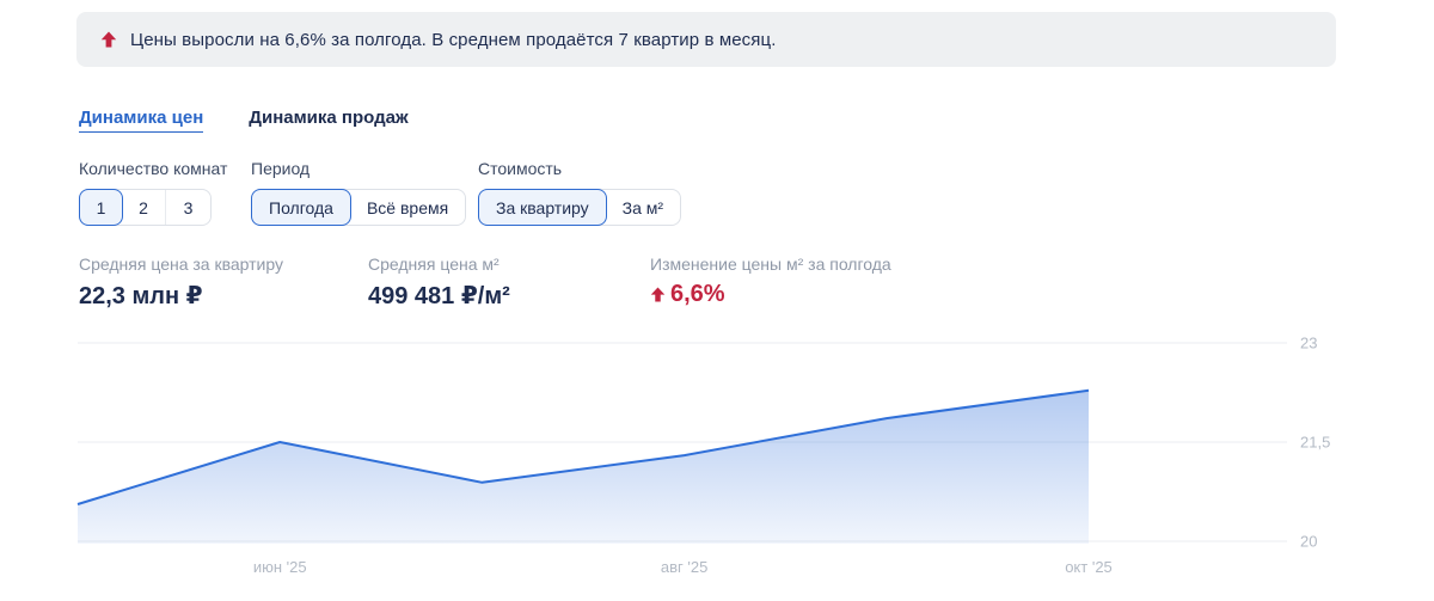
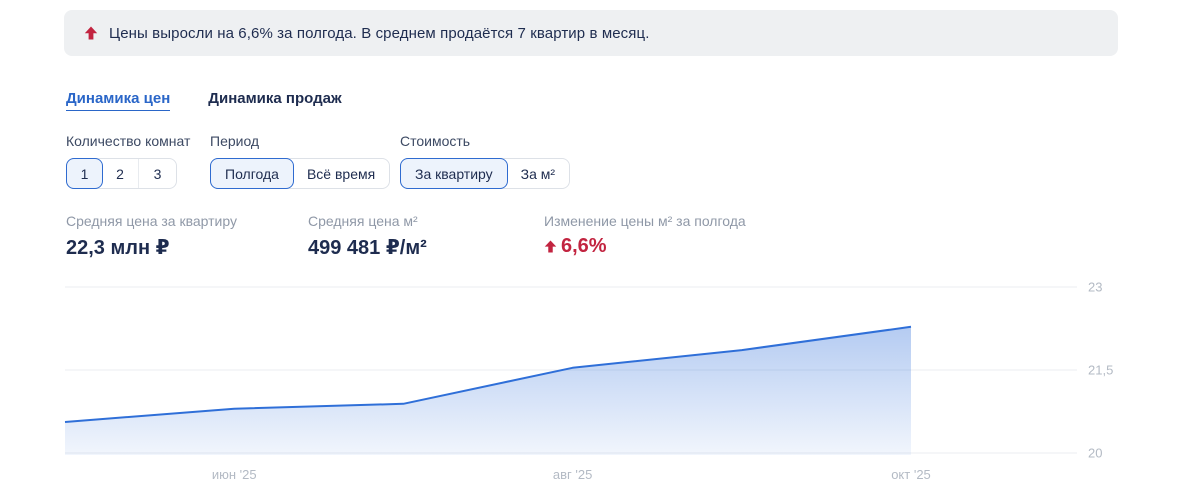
июн '25: 21,5 -> 20,8
авг '25: 21,3 -> 21,5
